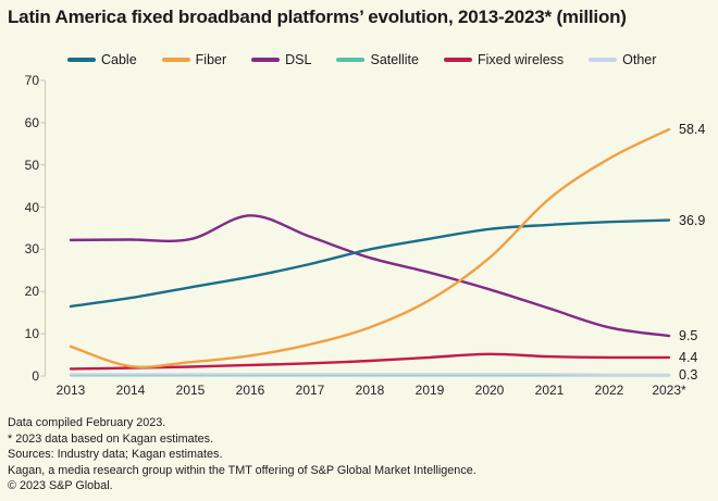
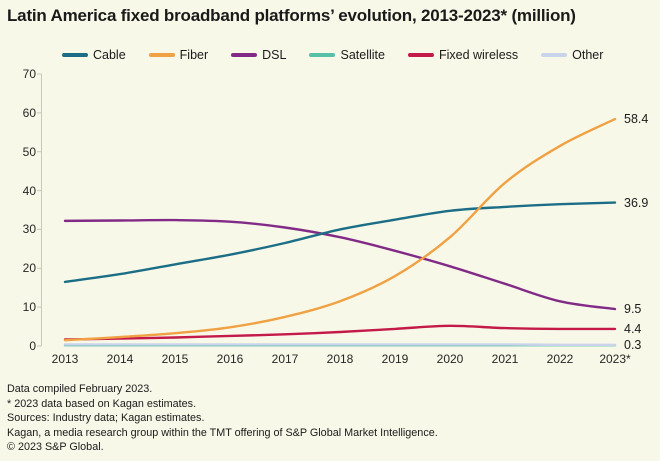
Fiber/2013: 7 -> 2
DSL/2016: 38 -> 32
DSL/2017: 33 -> 30
